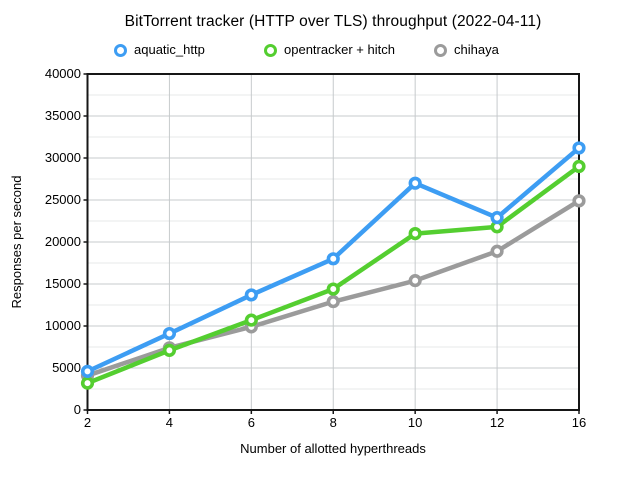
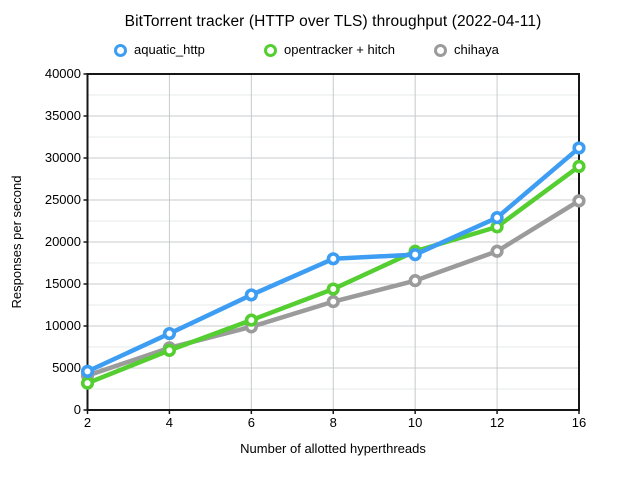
aquatic_http/10: 27000 -> 18000
opentracker + hitch/10: 21000 -> 19000
